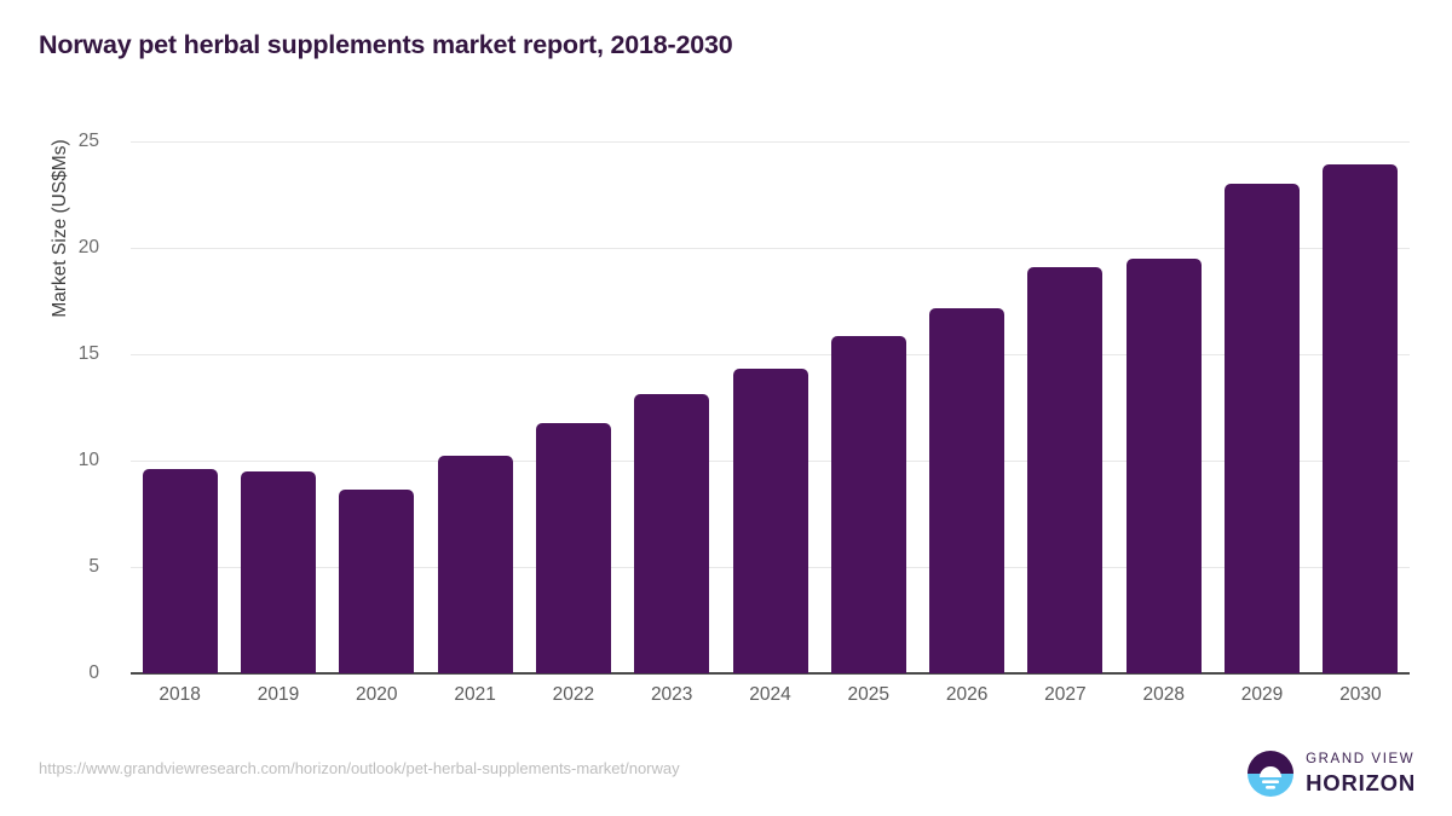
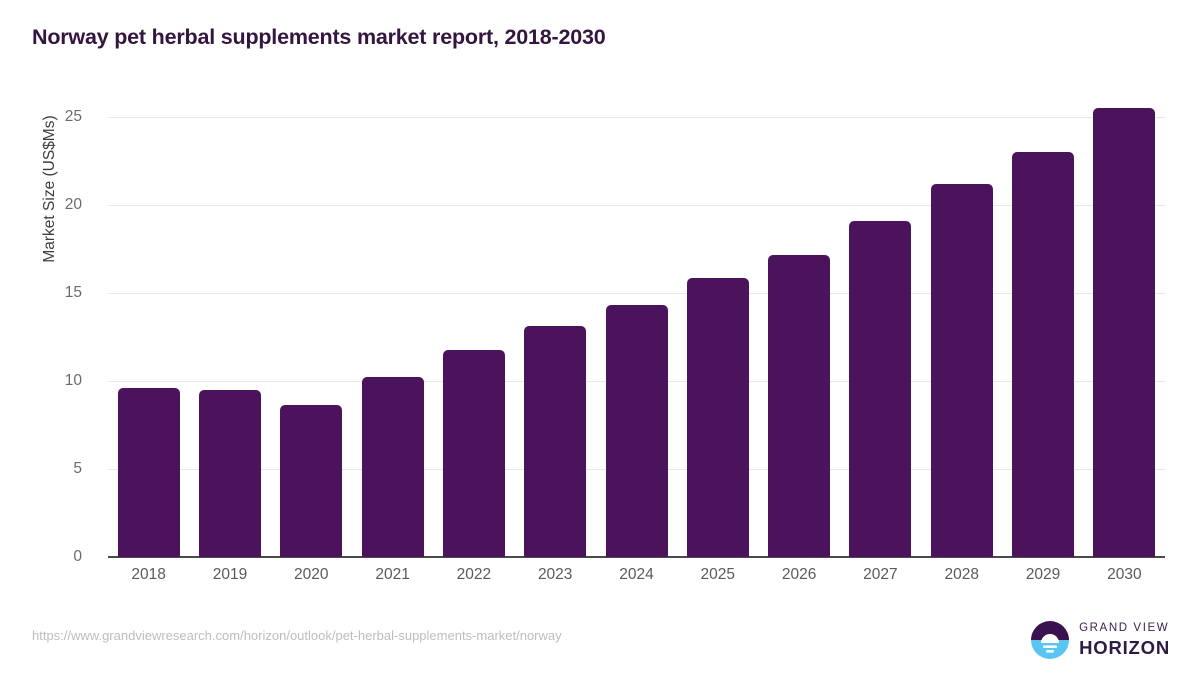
2028: 19.5 -> 21.2
2030: 23.9 -> 25.5
